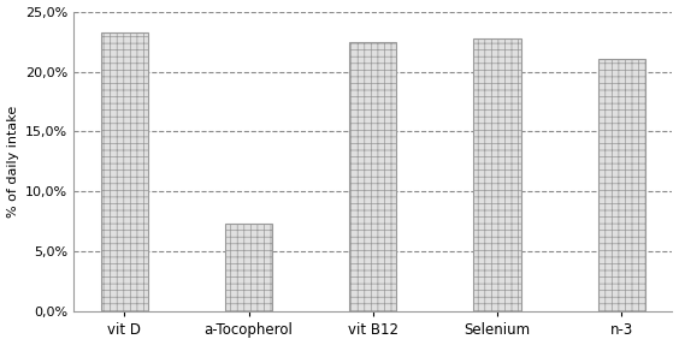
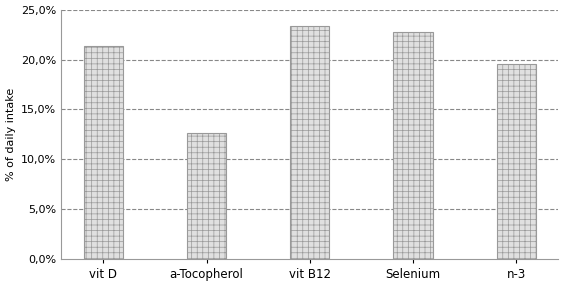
vit D: 23,3% -> 21,4%
a-Tocopherol: 7,3% -> 12,6%
vit B12: 22,5% -> 23,4%
n-3: 21,1% -> 19,6%
